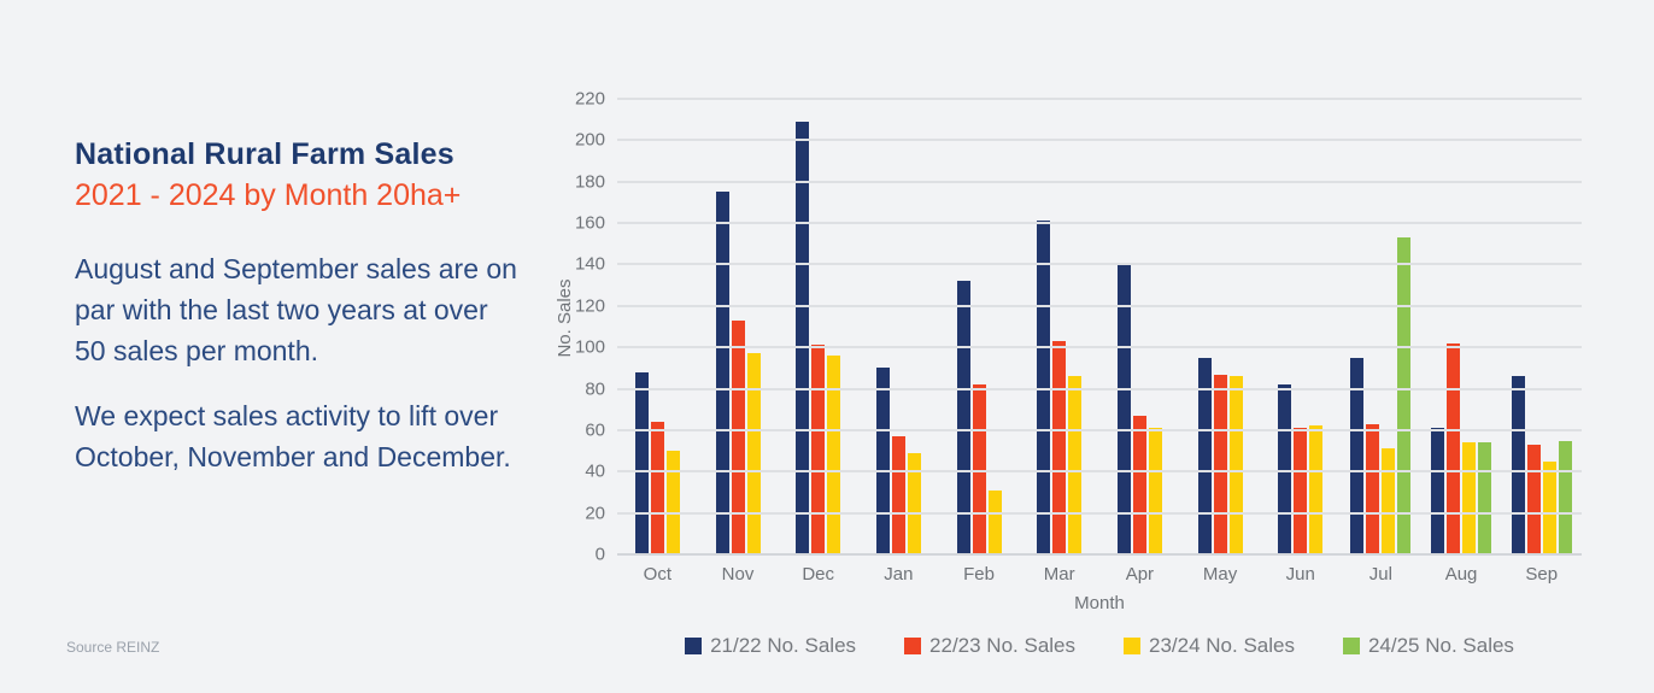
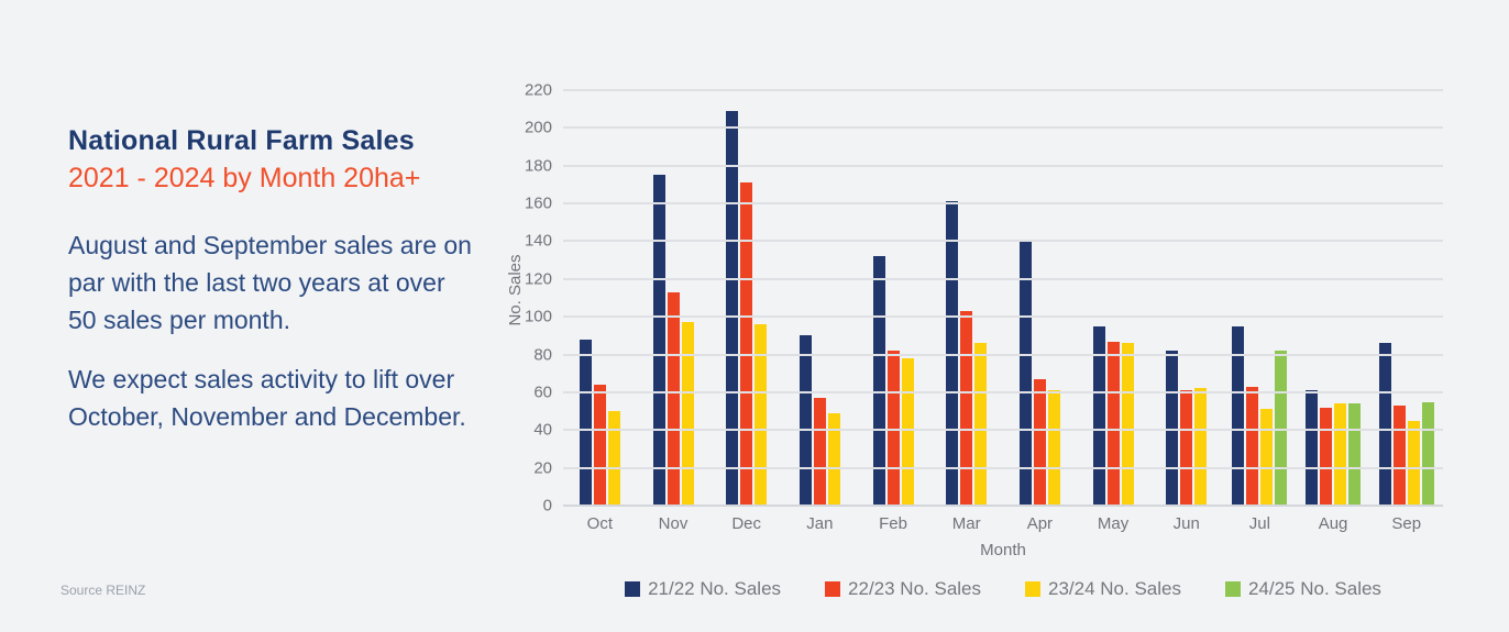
22/23 No. Sales/Dec: 101 -> 171
23/24 No. Sales/Feb: 31 -> 78
24/25 No. Sales/Jul: 153 -> 82
22/23 No. Sales/Aug: 102 -> 52
